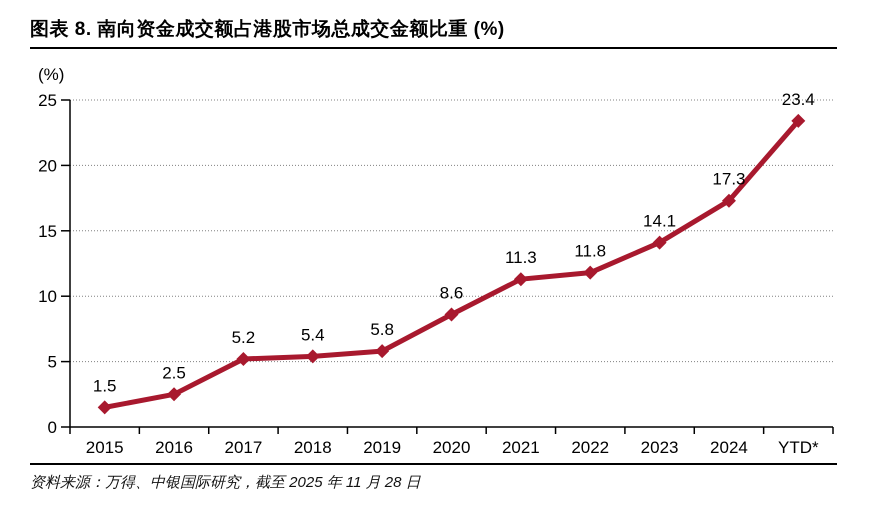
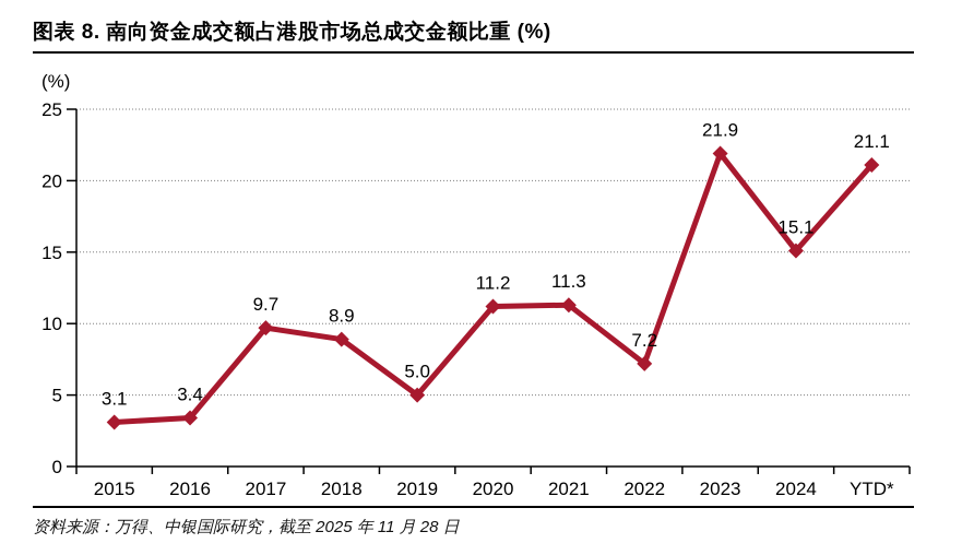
2015: 1.5 -> 3.1
2016: 2.5 -> 3.4
2017: 5.2 -> 9.7
2018: 5.4 -> 8.9
2019: 5.8 -> 5.0
2020: 8.6 -> 11.2
2022: 11.8 -> 7.2
2023: 14.1 -> 21.9
2024: 17.3 -> 15.1
YTD*: 23.4 -> 21.1
